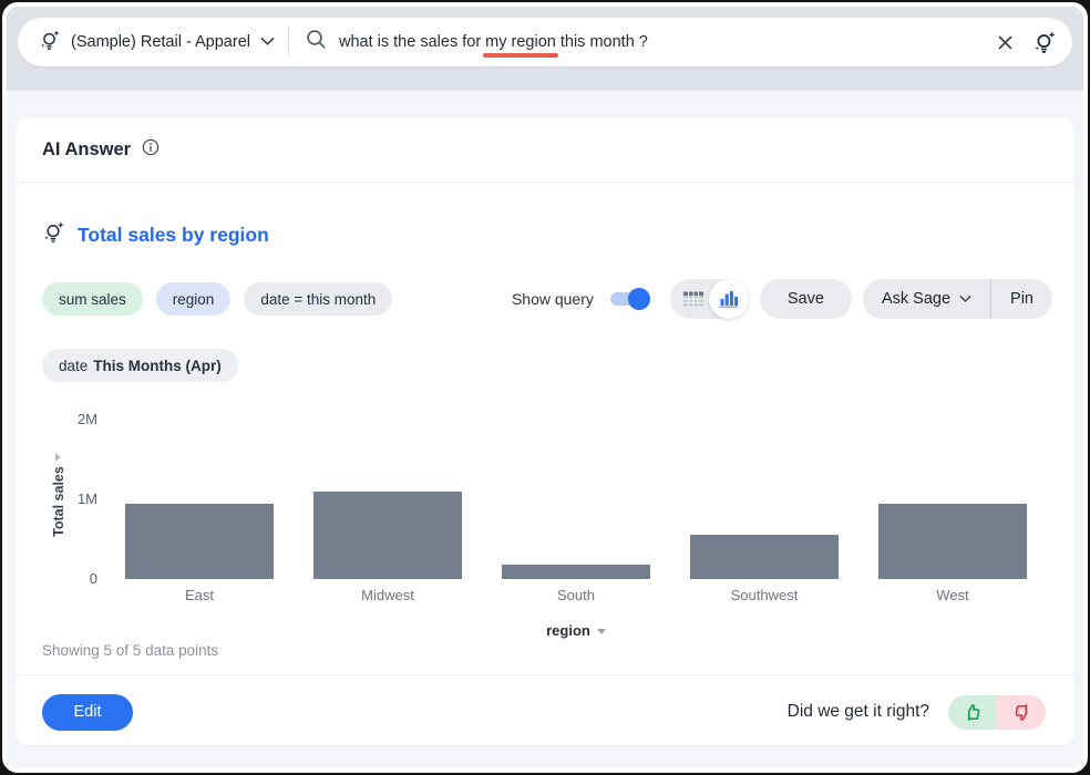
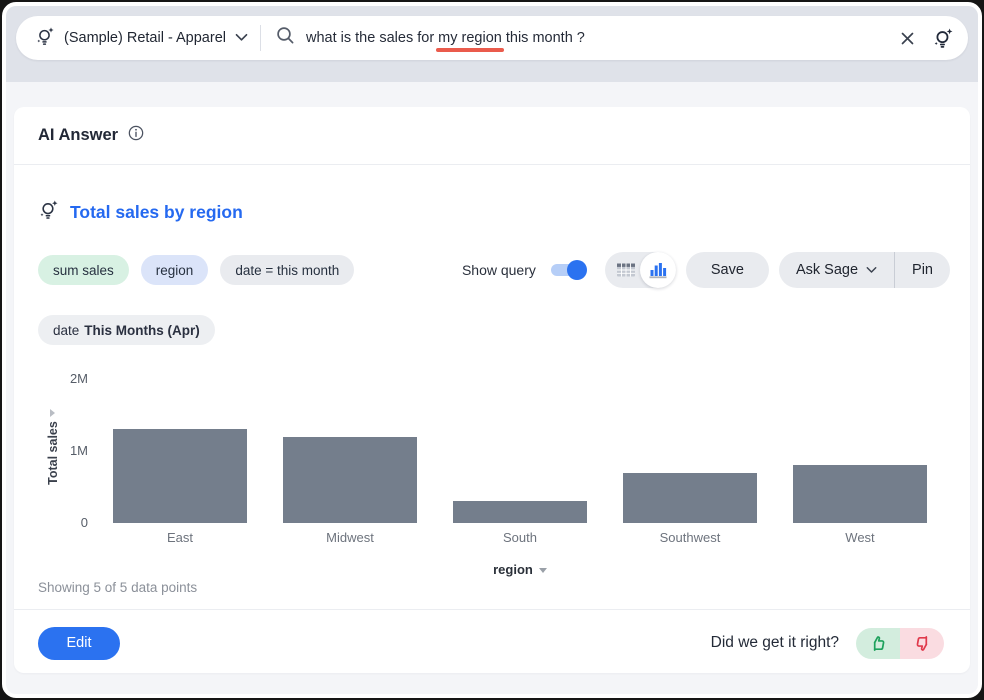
East: 1.0M -> 1.3M
Midwest: 1.1M -> 1.2M
South: 0.2M -> 0.3M
Southwest: 0.6M -> 0.7M
West: 1.0M -> 0.8M
